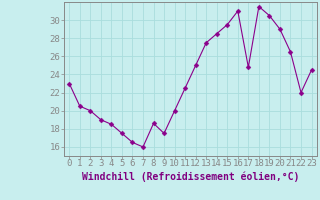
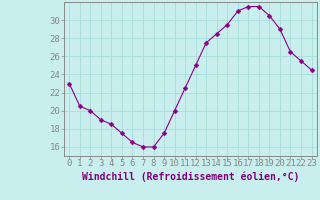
8: 18.6 -> 16.0
17: 24.8 -> 31.5
22: 22.0 -> 25.5
